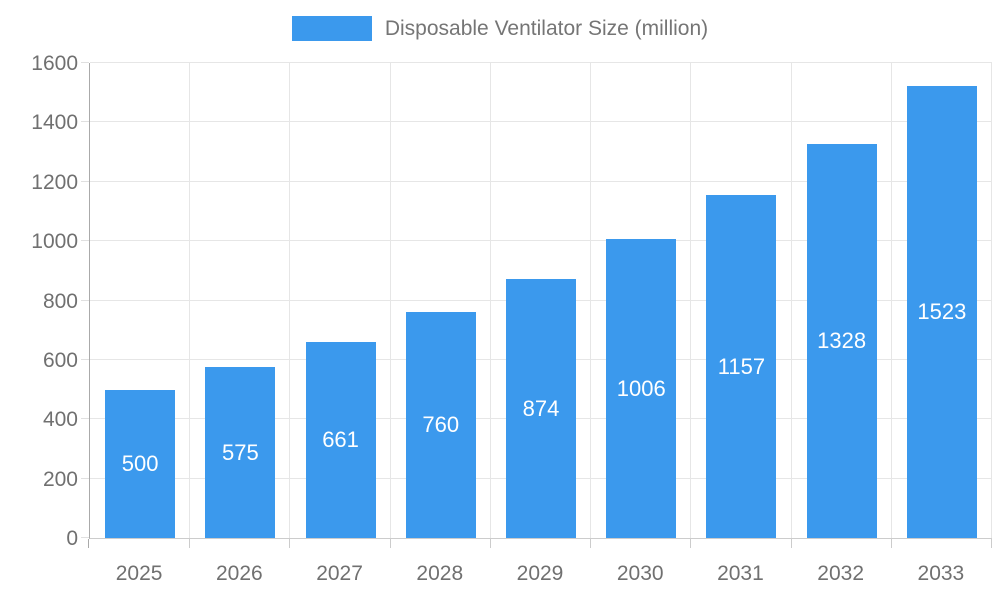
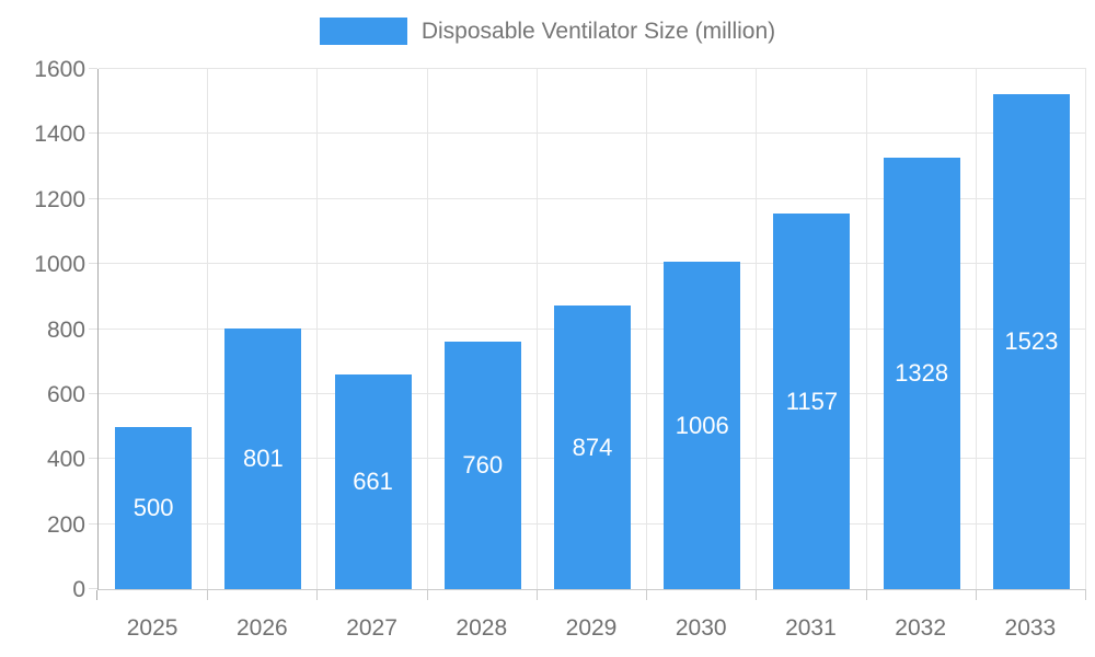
2026: 575 -> 801
